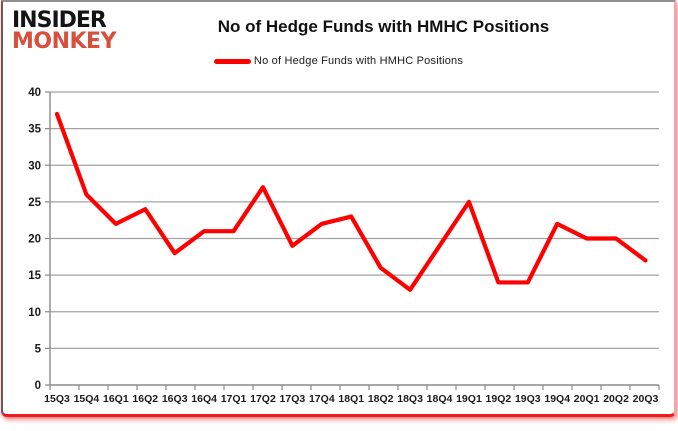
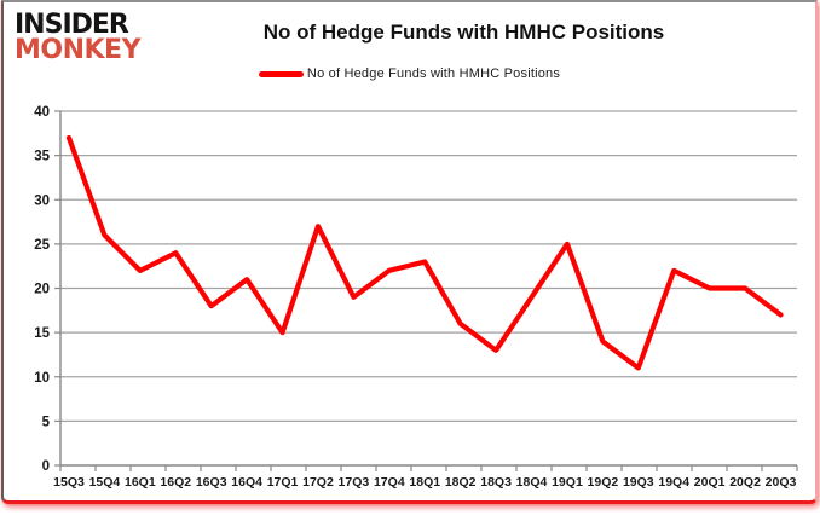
17Q1: 21 -> 15
19Q3: 14 -> 11
